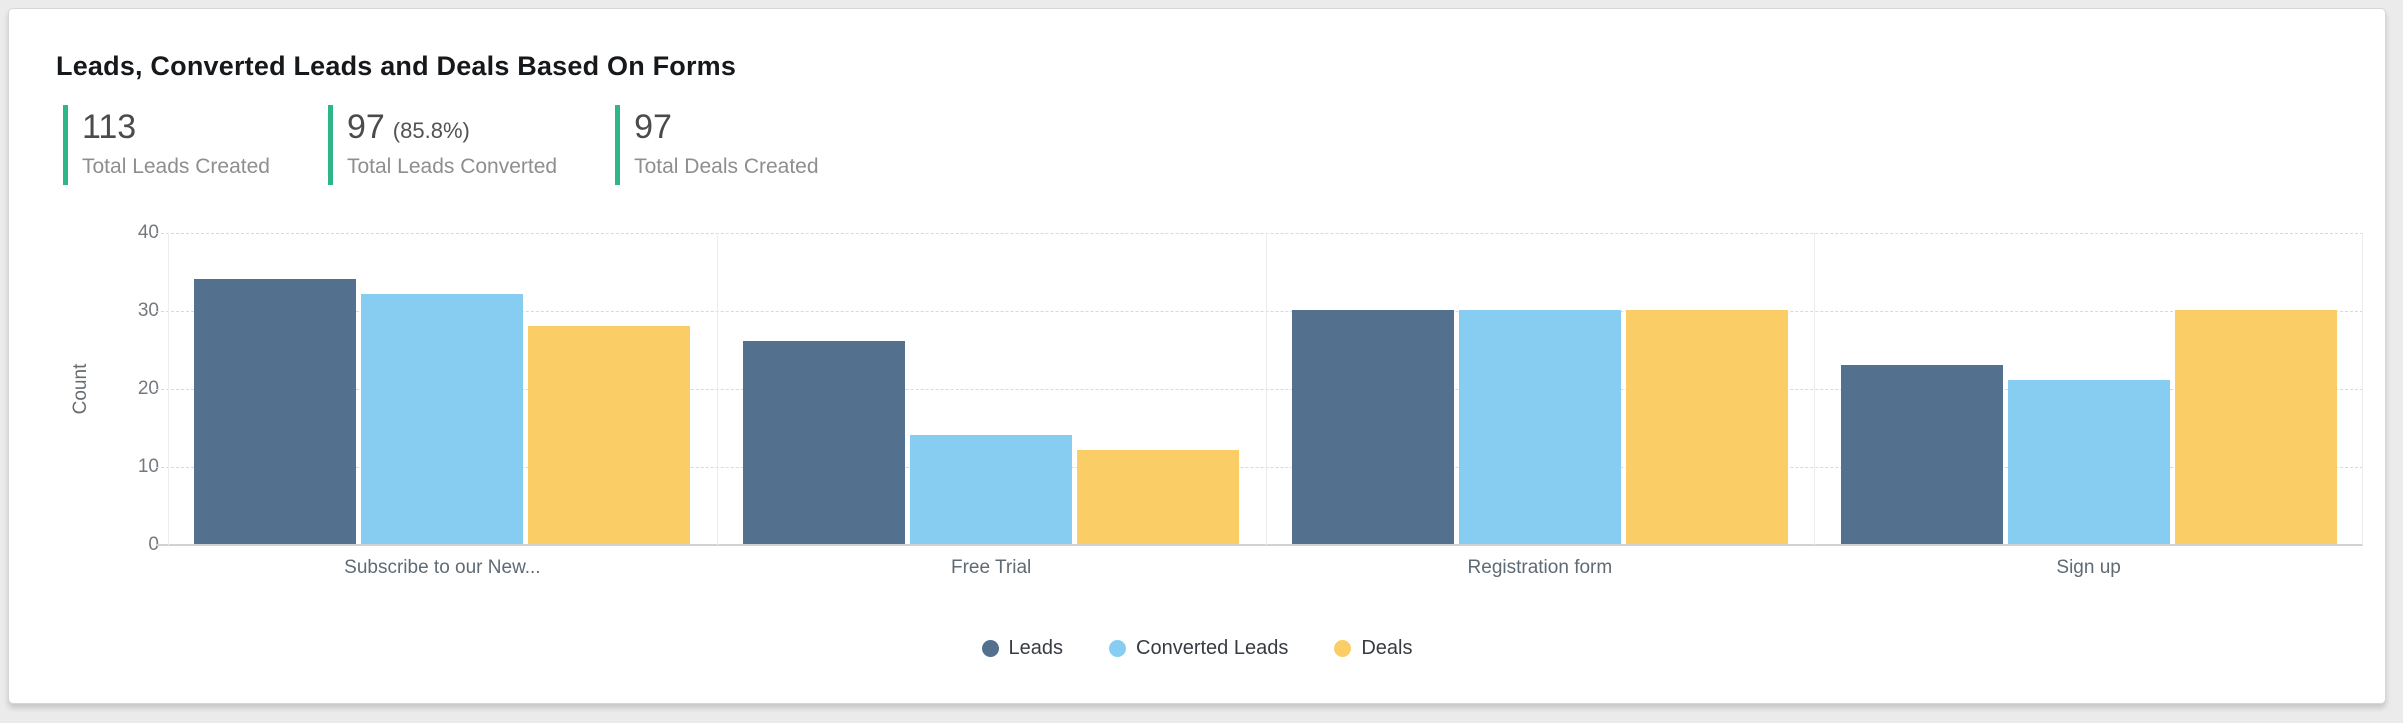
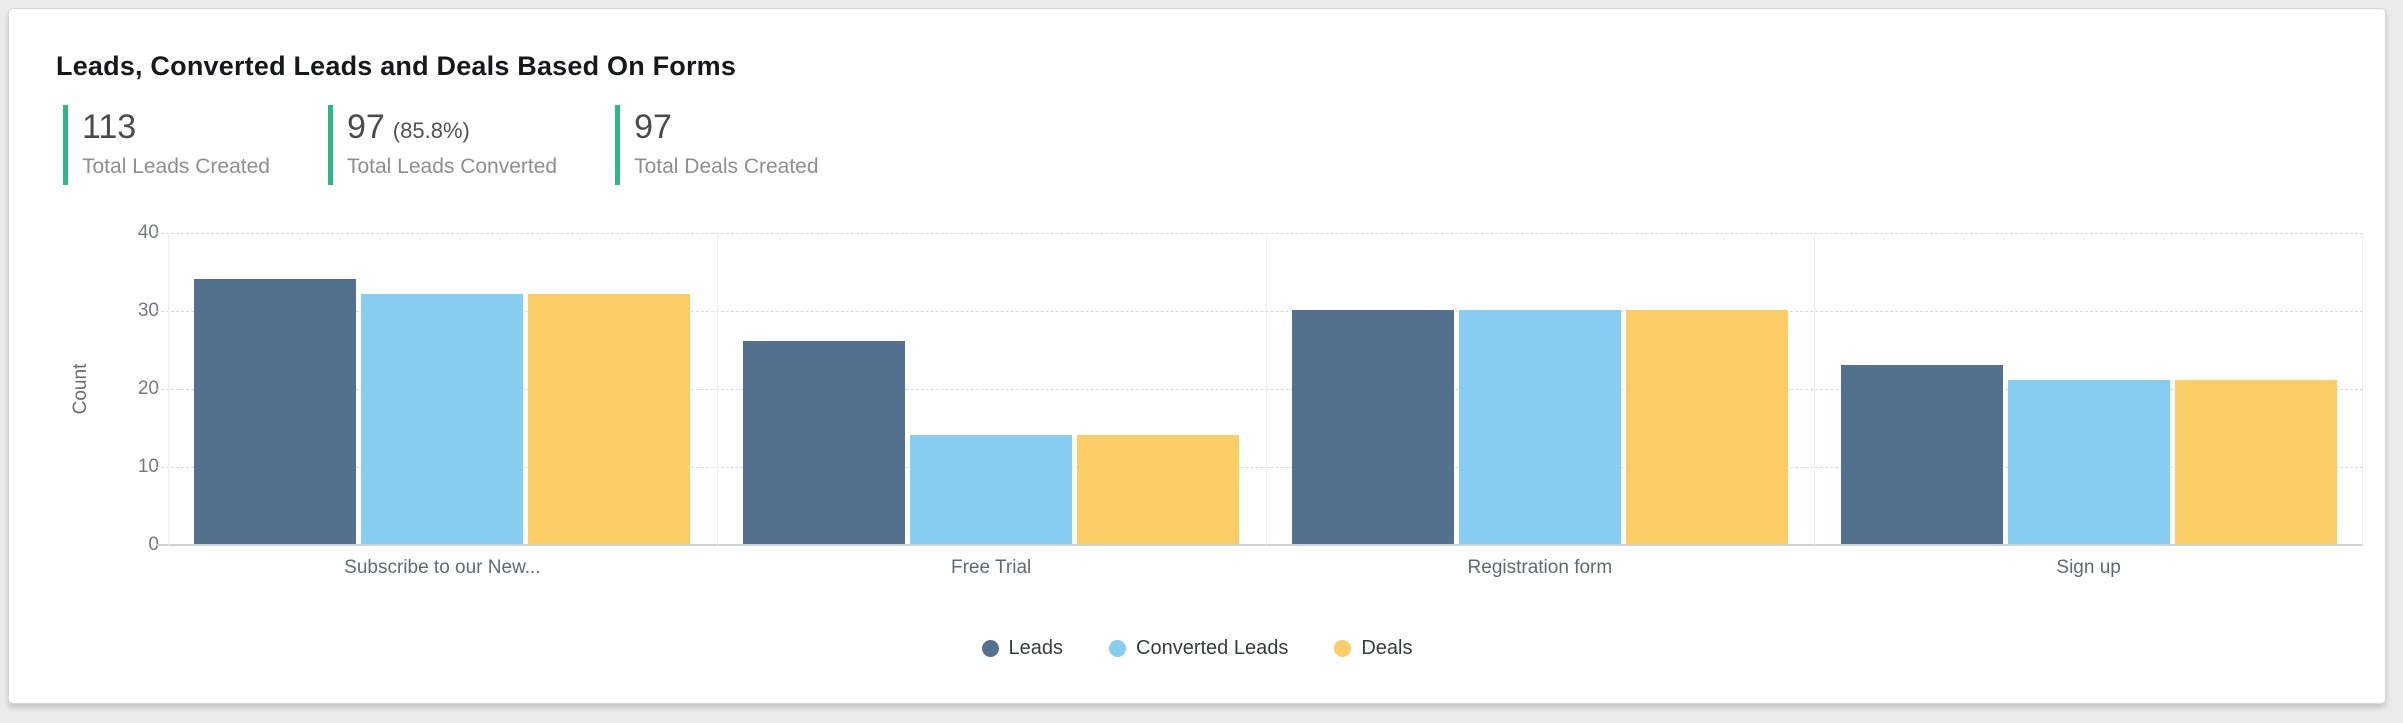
Deals/Subscribe to our New...: 28 -> 32
Deals/Free Trial: 12 -> 14
Deals/Sign up: 30 -> 21
